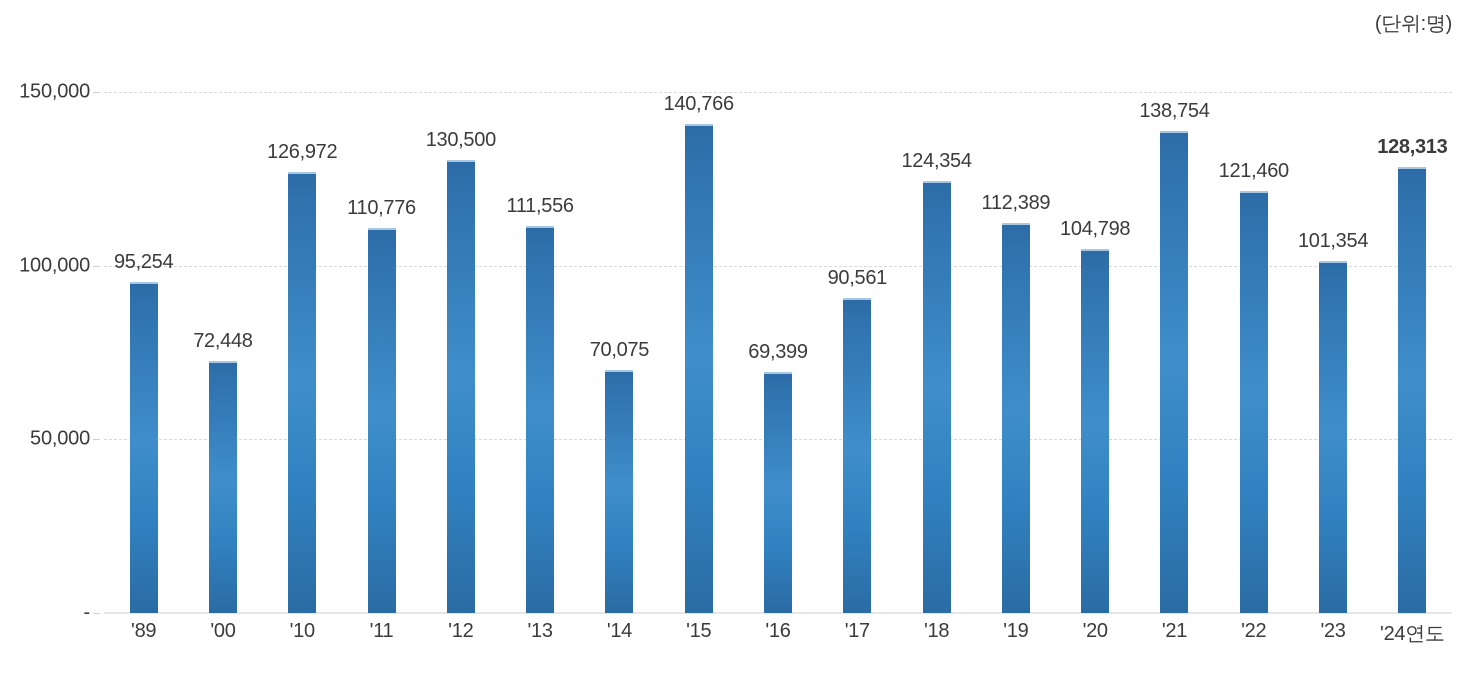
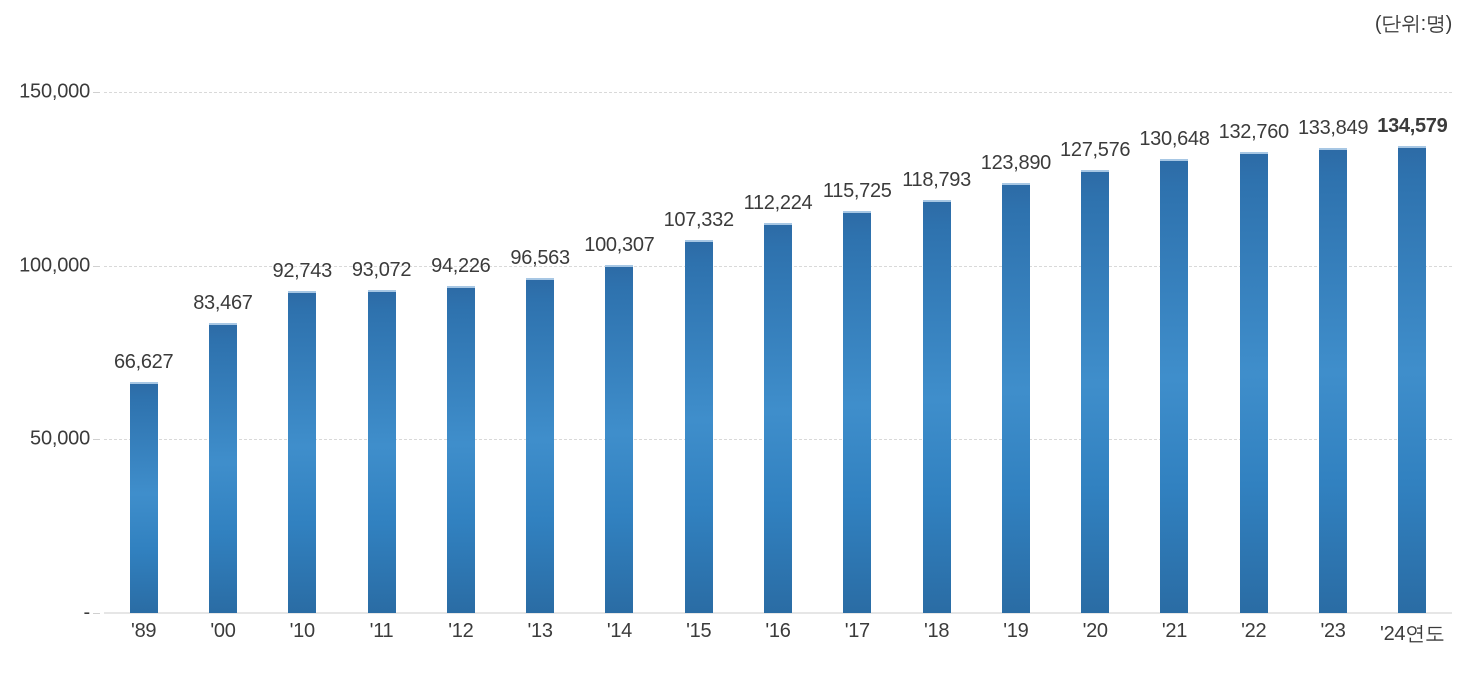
'89: 95,254 -> 66,627
'00: 72,448 -> 83,467
'10: 126,972 -> 92,743
'11: 110,776 -> 93,072
'12: 130,500 -> 94,226
'13: 111,556 -> 96,563
'14: 70,075 -> 100,307
'15: 140,766 -> 107,332
'16: 69,399 -> 112,224
'17: 90,561 -> 115,725
'18: 124,354 -> 118,793
'19: 112,389 -> 123,890
'20: 104,798 -> 127,576
'21: 138,754 -> 130,648
'22: 121,460 -> 132,760
'23: 101,354 -> 133,849
'24연도: 128,313 -> 134,579
